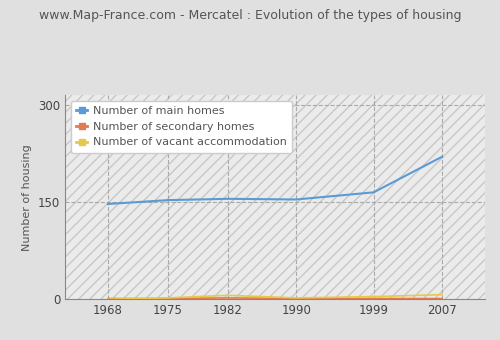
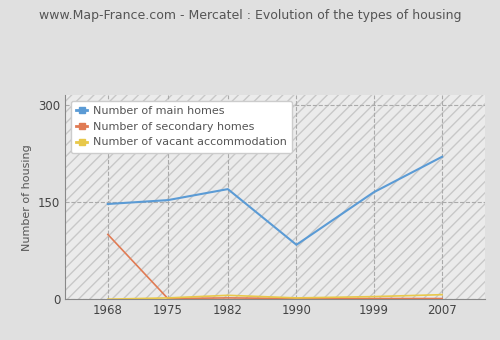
Number of secondary homes/1968: 1 -> 100
Number of main homes/1982: 155 -> 170
Number of main homes/1990: 154 -> 84
